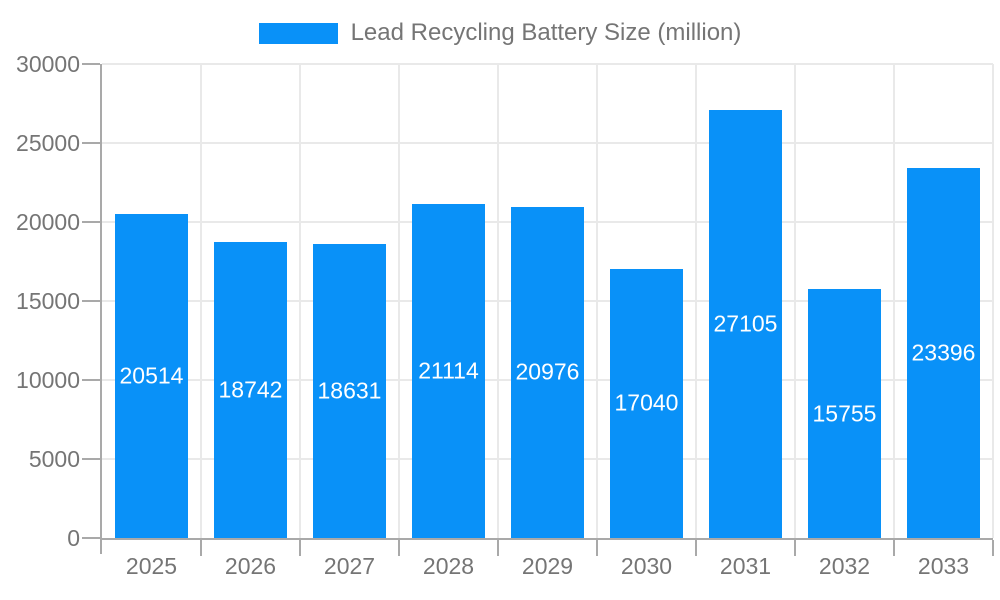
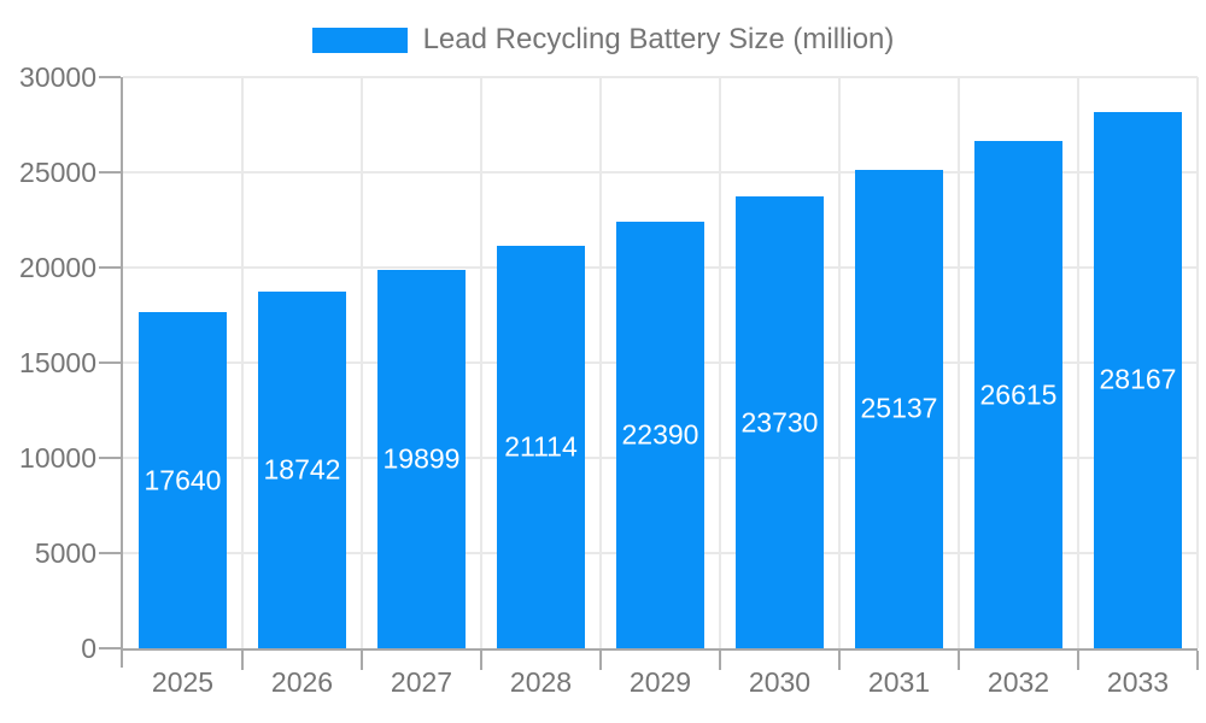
2025: 20514 -> 17640
2027: 18631 -> 19899
2029: 20976 -> 22390
2030: 17040 -> 23730
2031: 27105 -> 25137
2032: 15755 -> 26615
2033: 23396 -> 28167
